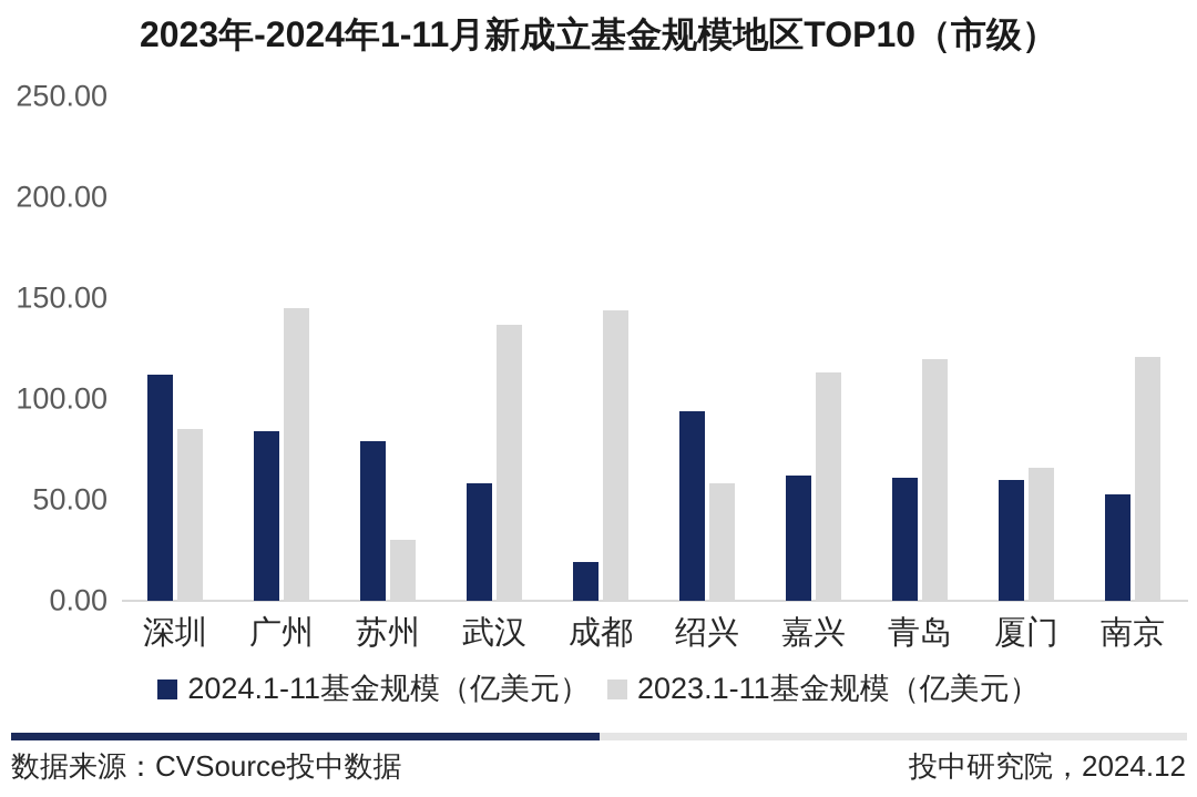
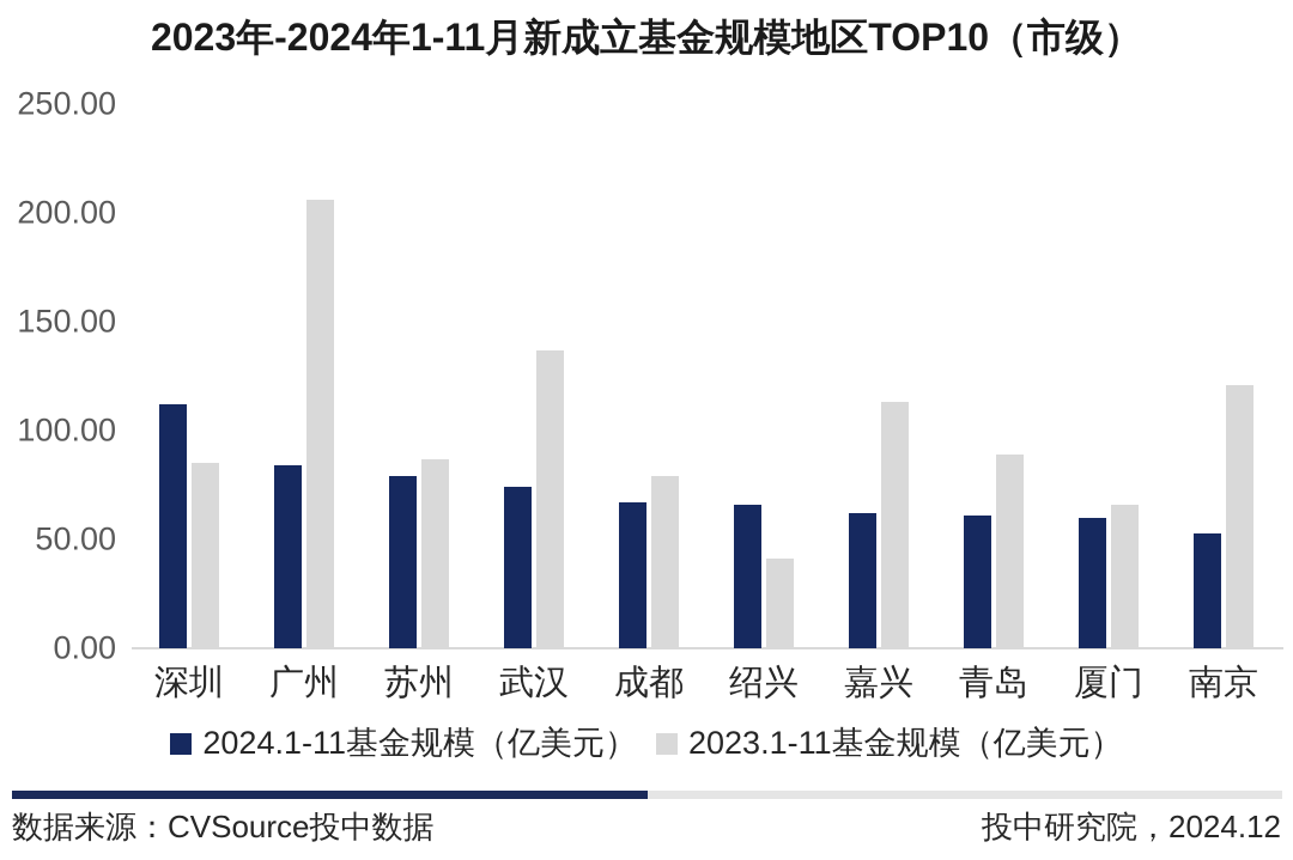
2023.1-11基金规模（亿美元）/广州: 145 -> 206
2023.1-11基金规模（亿美元）/苏州: 30 -> 87
2024.1-11基金规模（亿美元）/武汉: 58 -> 74
2024.1-11基金规模（亿美元）/成都: 19 -> 67
2023.1-11基金规模（亿美元）/成都: 144 -> 79
2024.1-11基金规模（亿美元）/绍兴: 94 -> 66
2023.1-11基金规模（亿美元）/绍兴: 58 -> 41
2023.1-11基金规模（亿美元）/青岛: 120 -> 89
